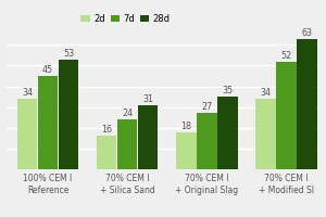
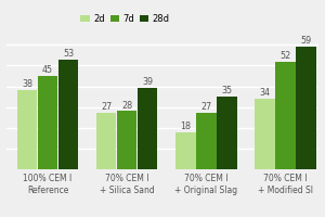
2d/100% CEM I Reference: 34 -> 38
2d/70% CEM I + Silica Sand: 16 -> 27
7d/70% CEM I + Silica Sand: 24 -> 28
28d/70% CEM I + Silica Sand: 31 -> 39
28d/70% CEM I + Modified Sl: 63 -> 59
